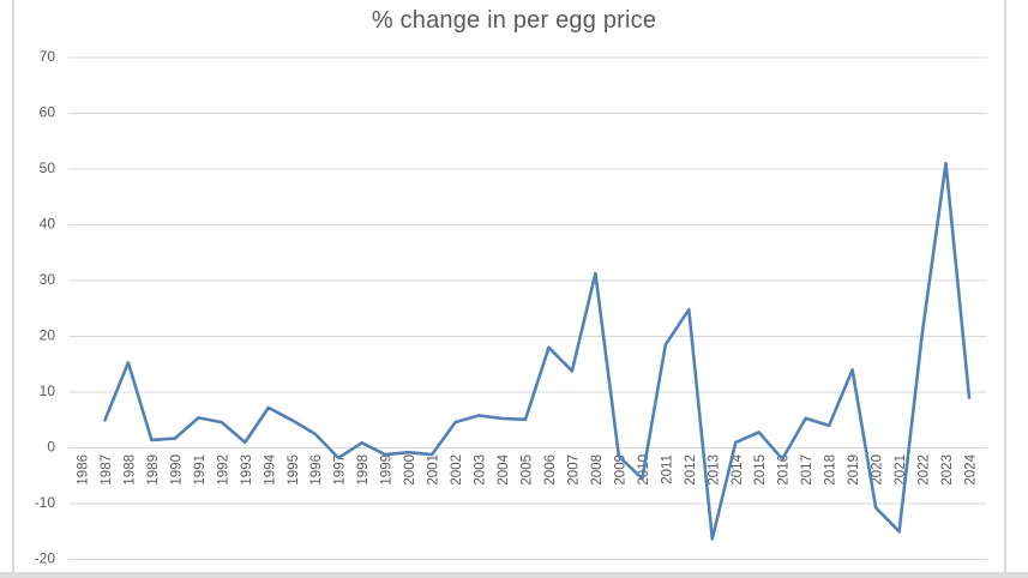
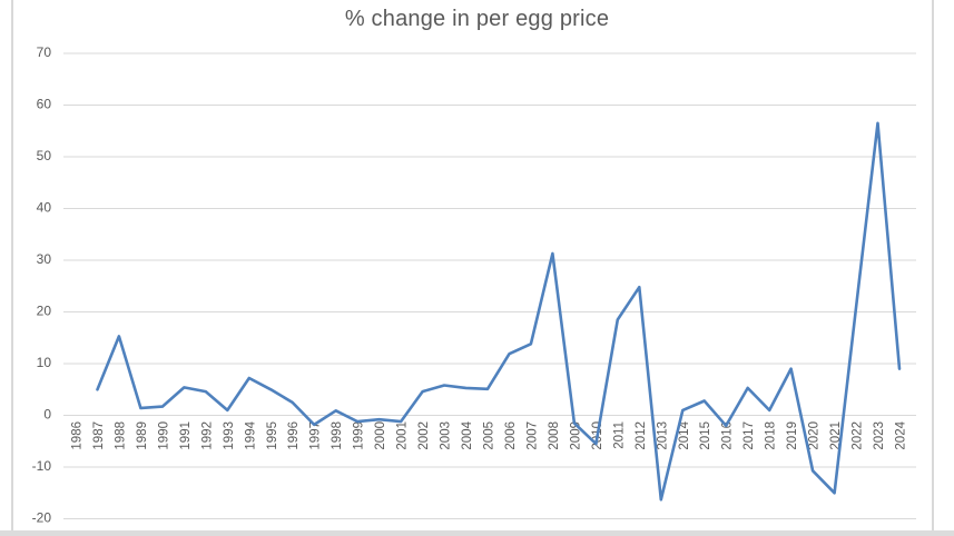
2006: 18 -> 12
2018: 4 -> 1
2019: 14 -> 9
2023: 51 -> 56
